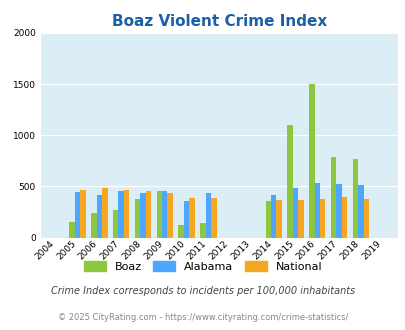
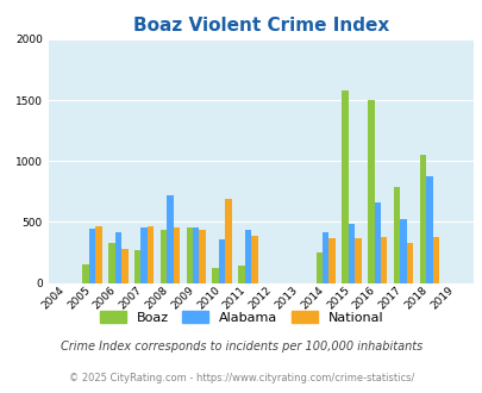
Boaz/2006: 240 -> 330
National/2006: 480 -> 280
Boaz/2008: 380 -> 440
Alabama/2008: 440 -> 720
National/2010: 390 -> 690
Boaz/2014: 360 -> 250
Boaz/2015: 1100 -> 1580
Alabama/2016: 530 -> 660
National/2017: 400 -> 330
Boaz/2018: 770 -> 1050
Alabama/2018: 510 -> 880
